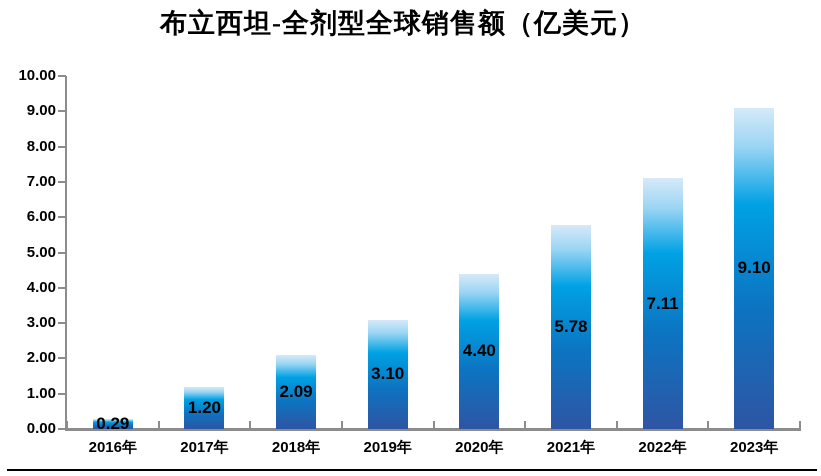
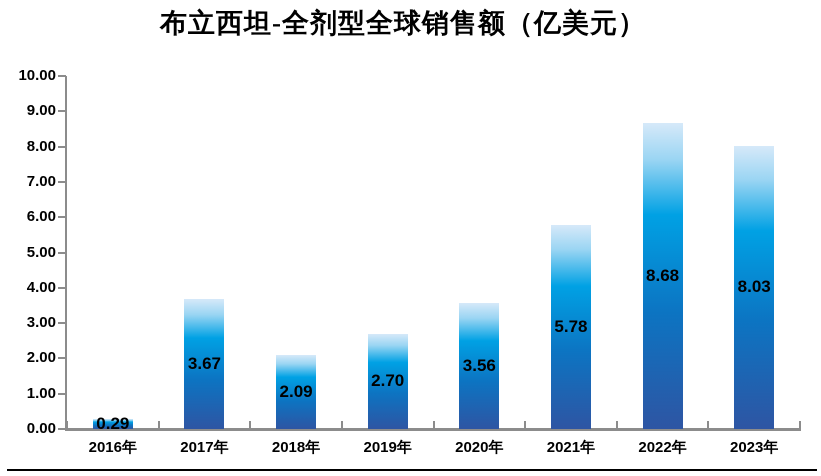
2017年: 1.20 -> 3.67
2019年: 3.10 -> 2.70
2020年: 4.40 -> 3.56
2022年: 7.11 -> 8.68
2023年: 9.10 -> 8.03
